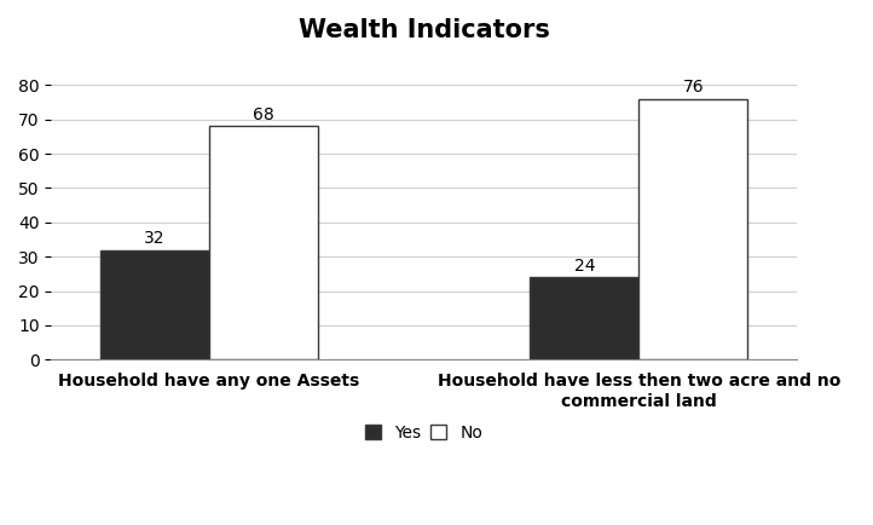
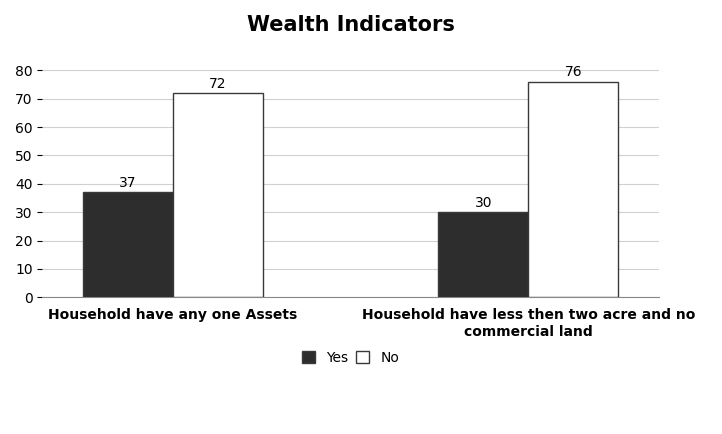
Yes/Household have any one Assets: 32 -> 37
No/Household have any one Assets: 68 -> 72
Yes/Household have less then two acre and no commercial land: 24 -> 30
